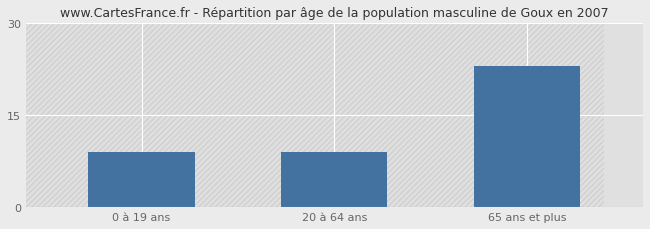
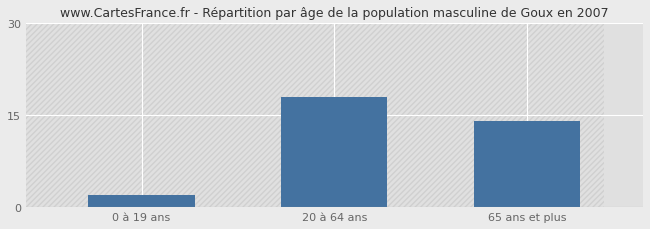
0 à 19 ans: 9 -> 2
20 à 64 ans: 9 -> 18
65 ans et plus: 23 -> 14
